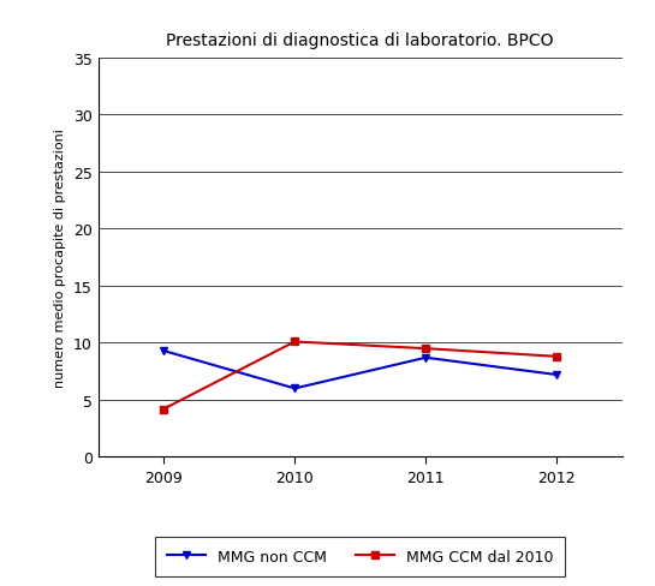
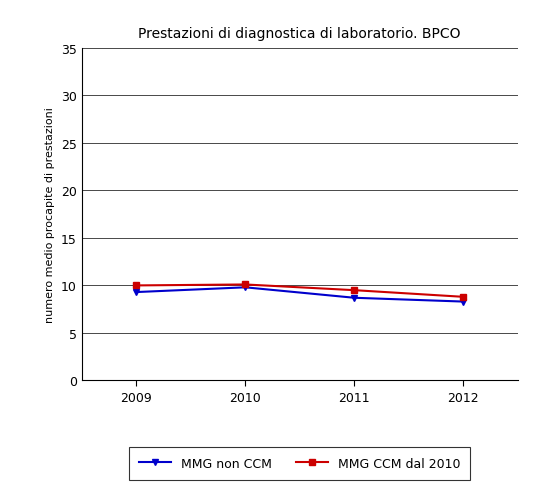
MMG CCM dal 2010/2009: 4.2 -> 10.0
MMG non CCM/2010: 6.0 -> 9.8
MMG non CCM/2012: 7.2 -> 8.3
